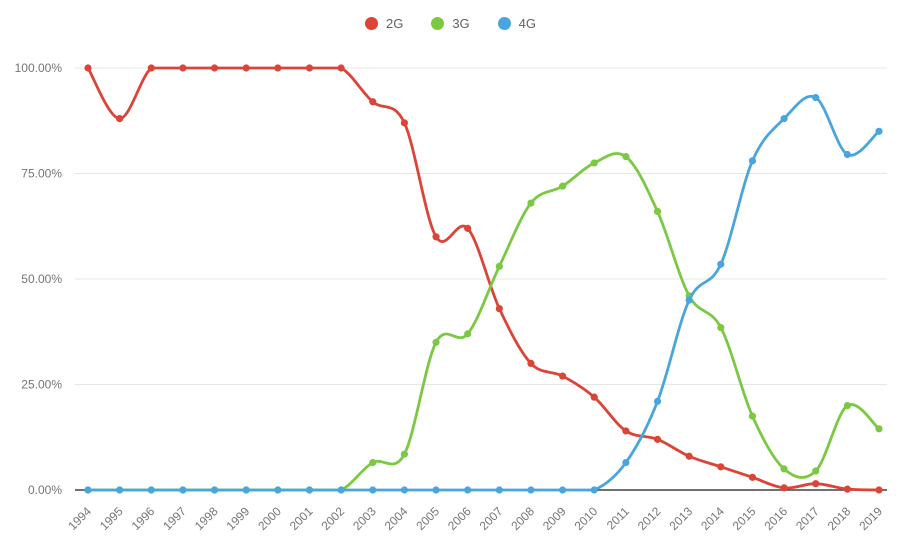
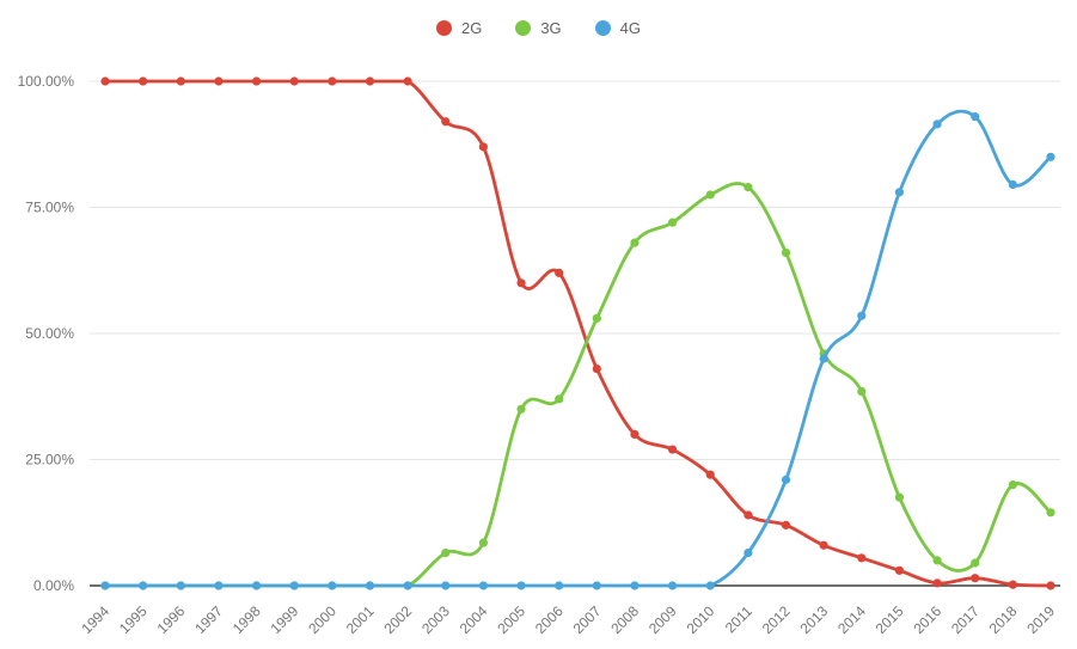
2G/1995: 88% -> 100%
4G/2016: 88% -> 92%
